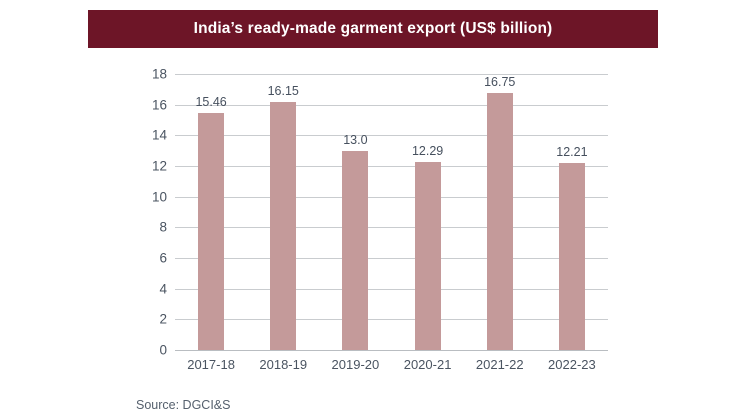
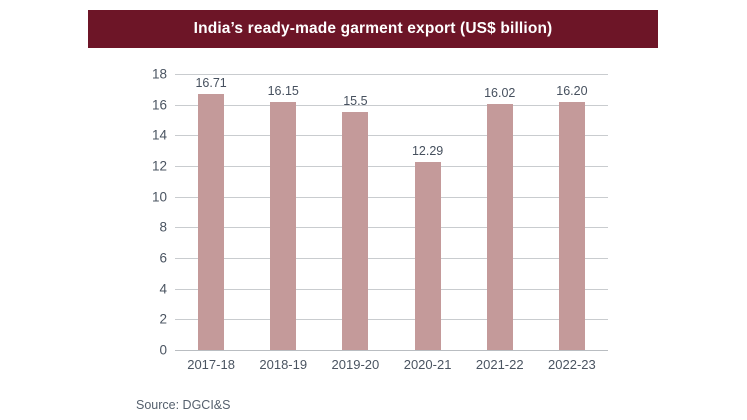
2017-18: 15.46 -> 16.71
2019-20: 13.0 -> 15.5
2021-22: 16.75 -> 16.02
2022-23: 12.21 -> 16.20
